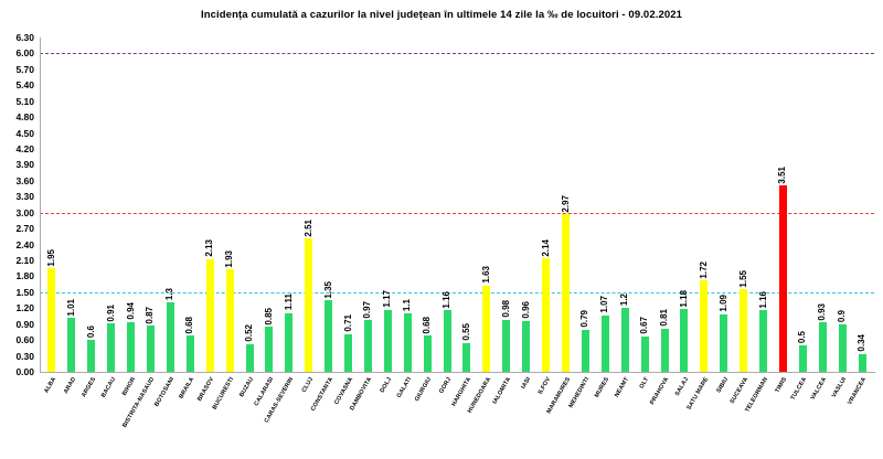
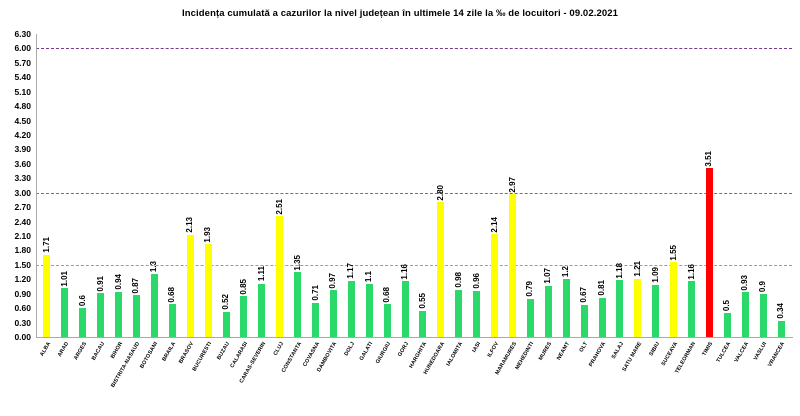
ALBA: 1.95 -> 1.71
HUNEDOARA: 1.63 -> 2.80
SATU MARE: 1.72 -> 1.21
